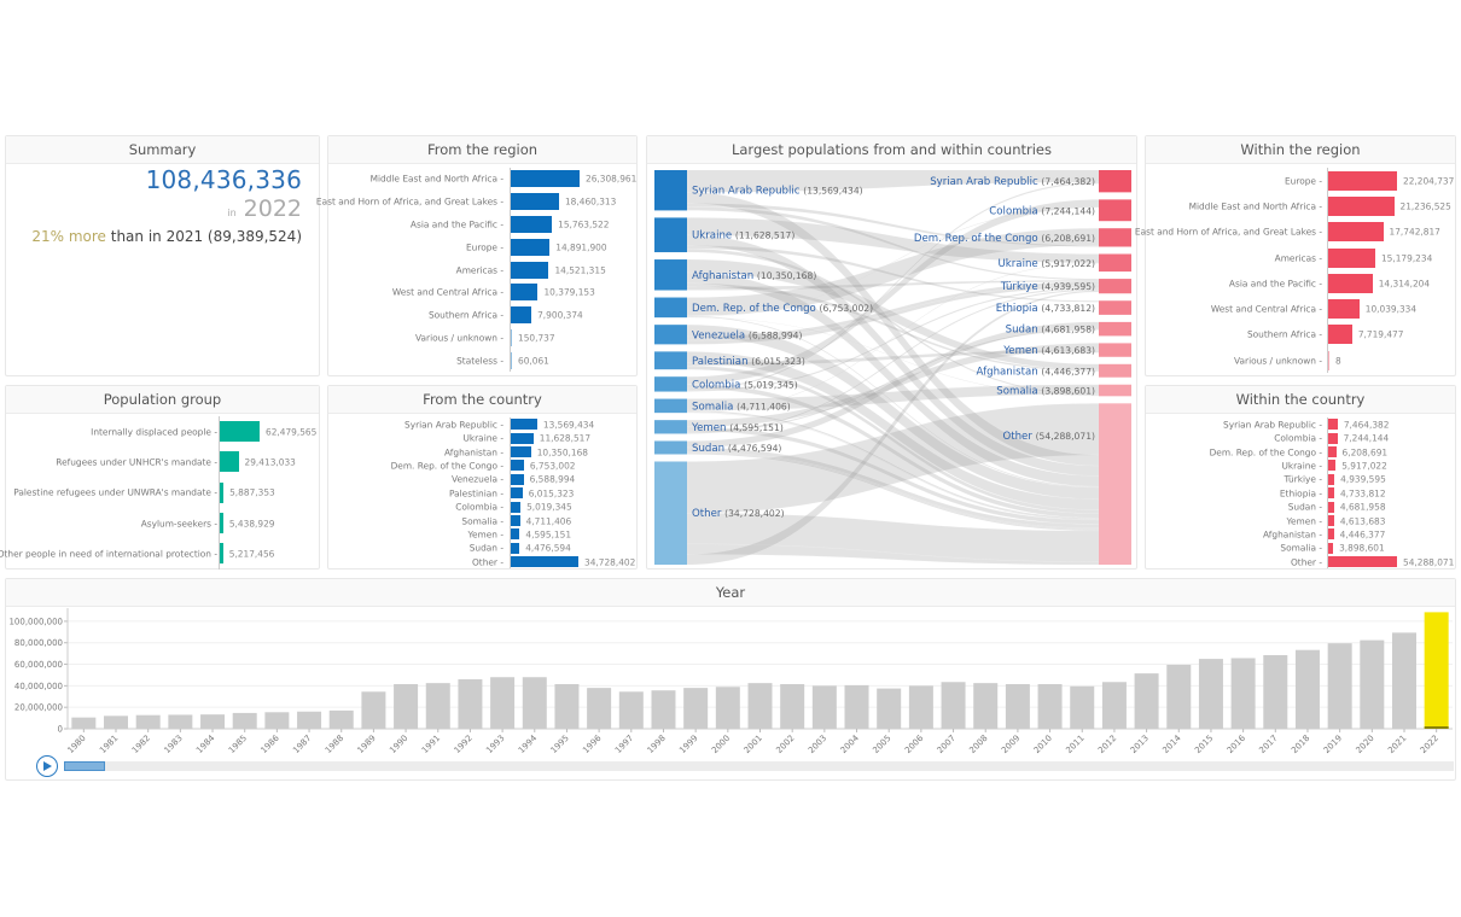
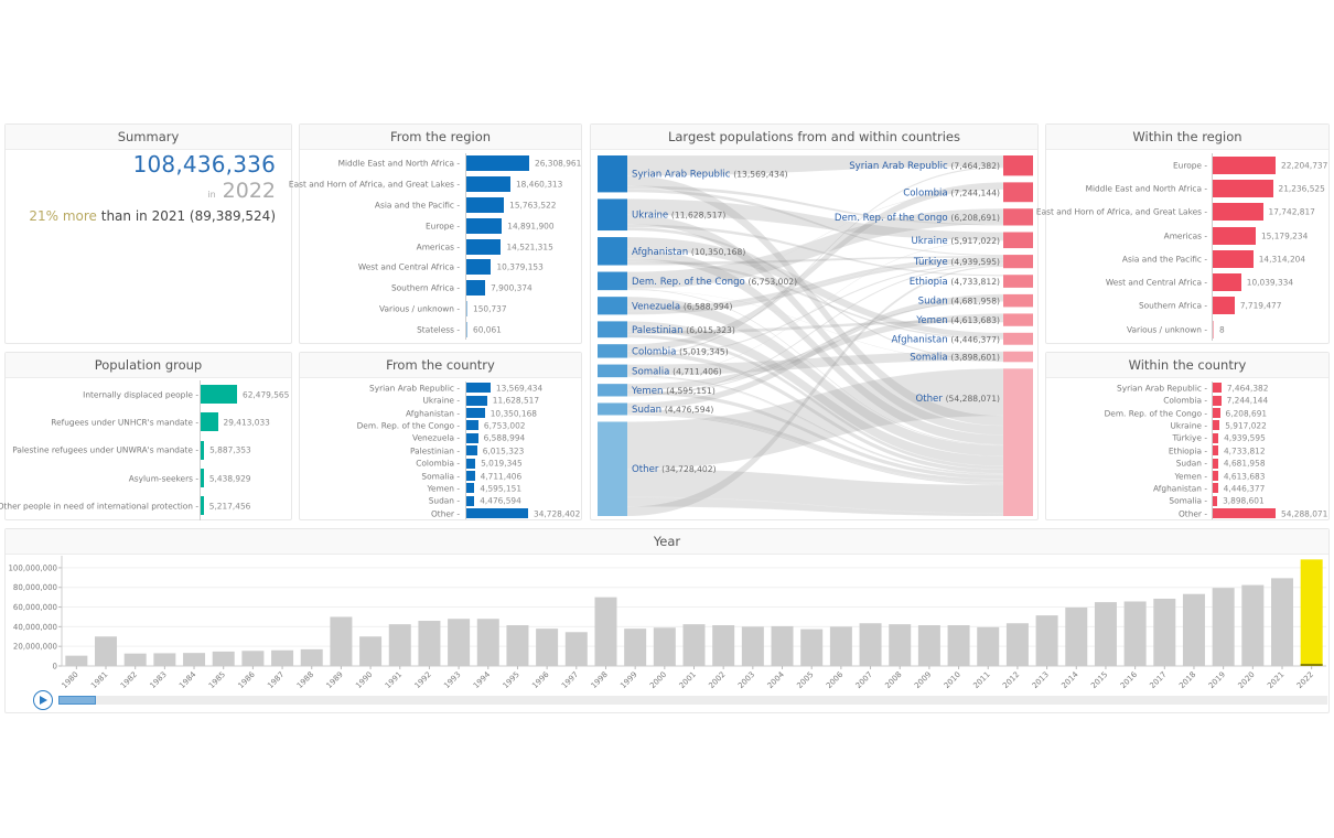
1981: 10000000 -> 30000000
1989: 30000000 -> 50000000
1990: 40000000 -> 30000000
1998: 40000000 -> 70000000
